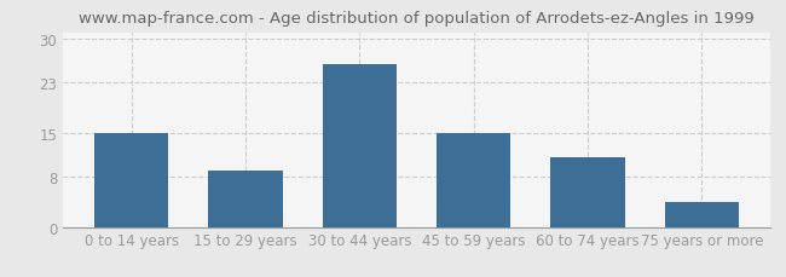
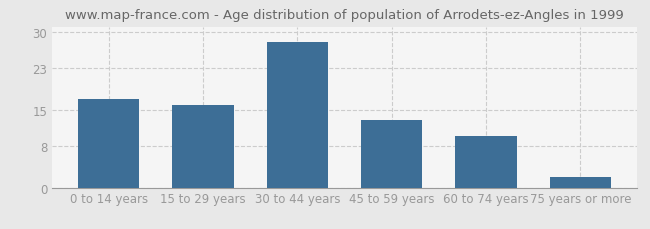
0 to 14 years: 15 -> 17
15 to 29 years: 9 -> 16
30 to 44 years: 26 -> 28
45 to 59 years: 15 -> 13
60 to 74 years: 11 -> 10
75 years or more: 4 -> 2
